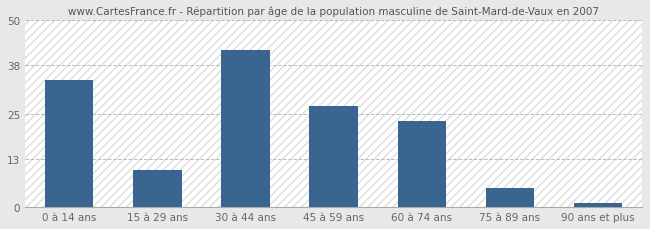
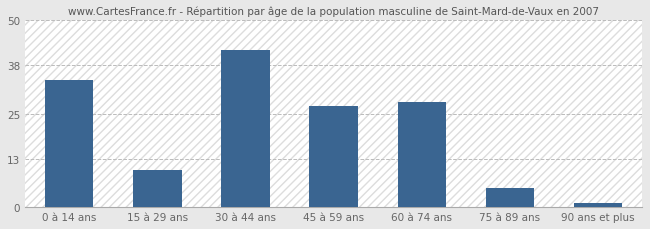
60 à 74 ans: 23 -> 28
